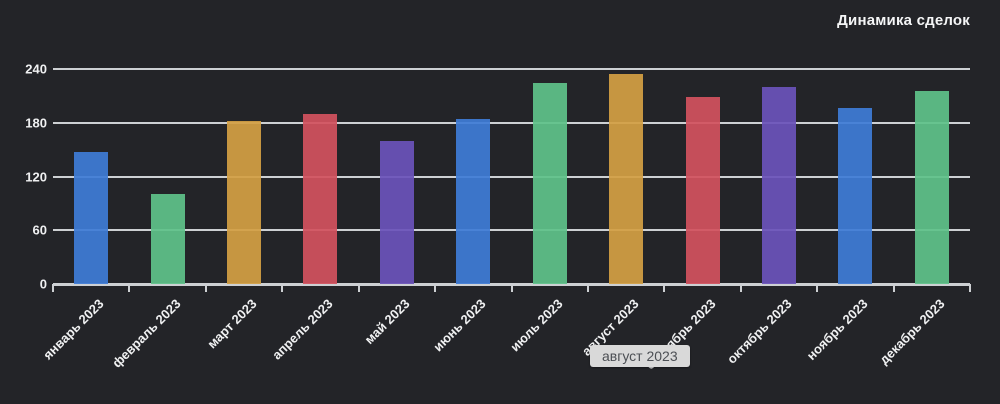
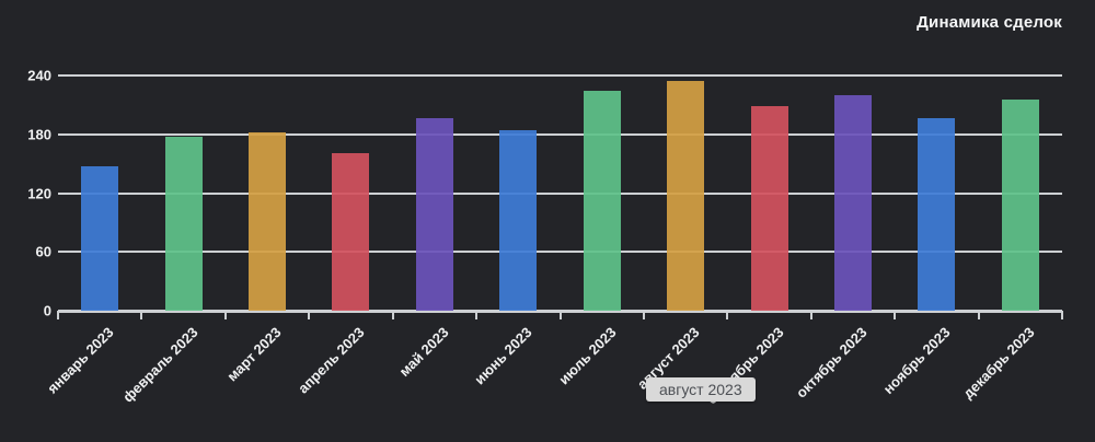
февраль 2023: 100 -> 180
апрель 2023: 190 -> 160
май 2023: 160 -> 200
